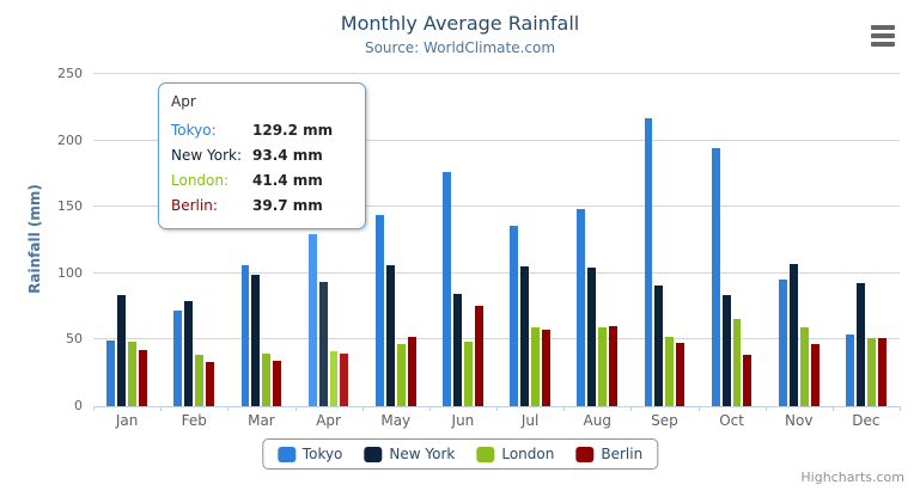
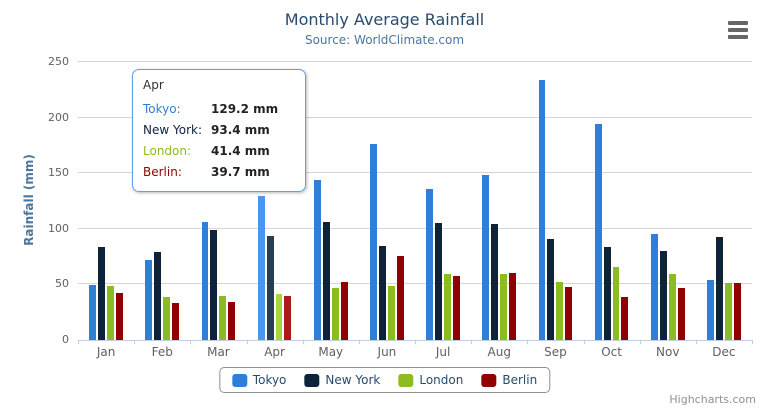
Tokyo/Sep: 216 -> 234
New York/Nov: 107 -> 80
